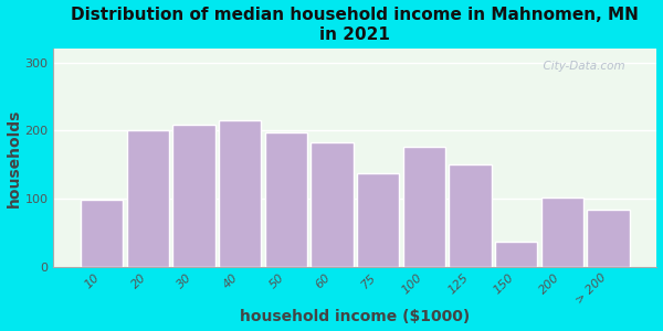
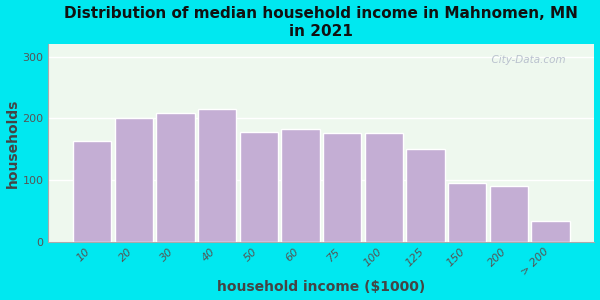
10: 98 -> 163
50: 198 -> 178
75: 138 -> 177
150: 36 -> 95
200: 102 -> 90
> 200: 84 -> 33
